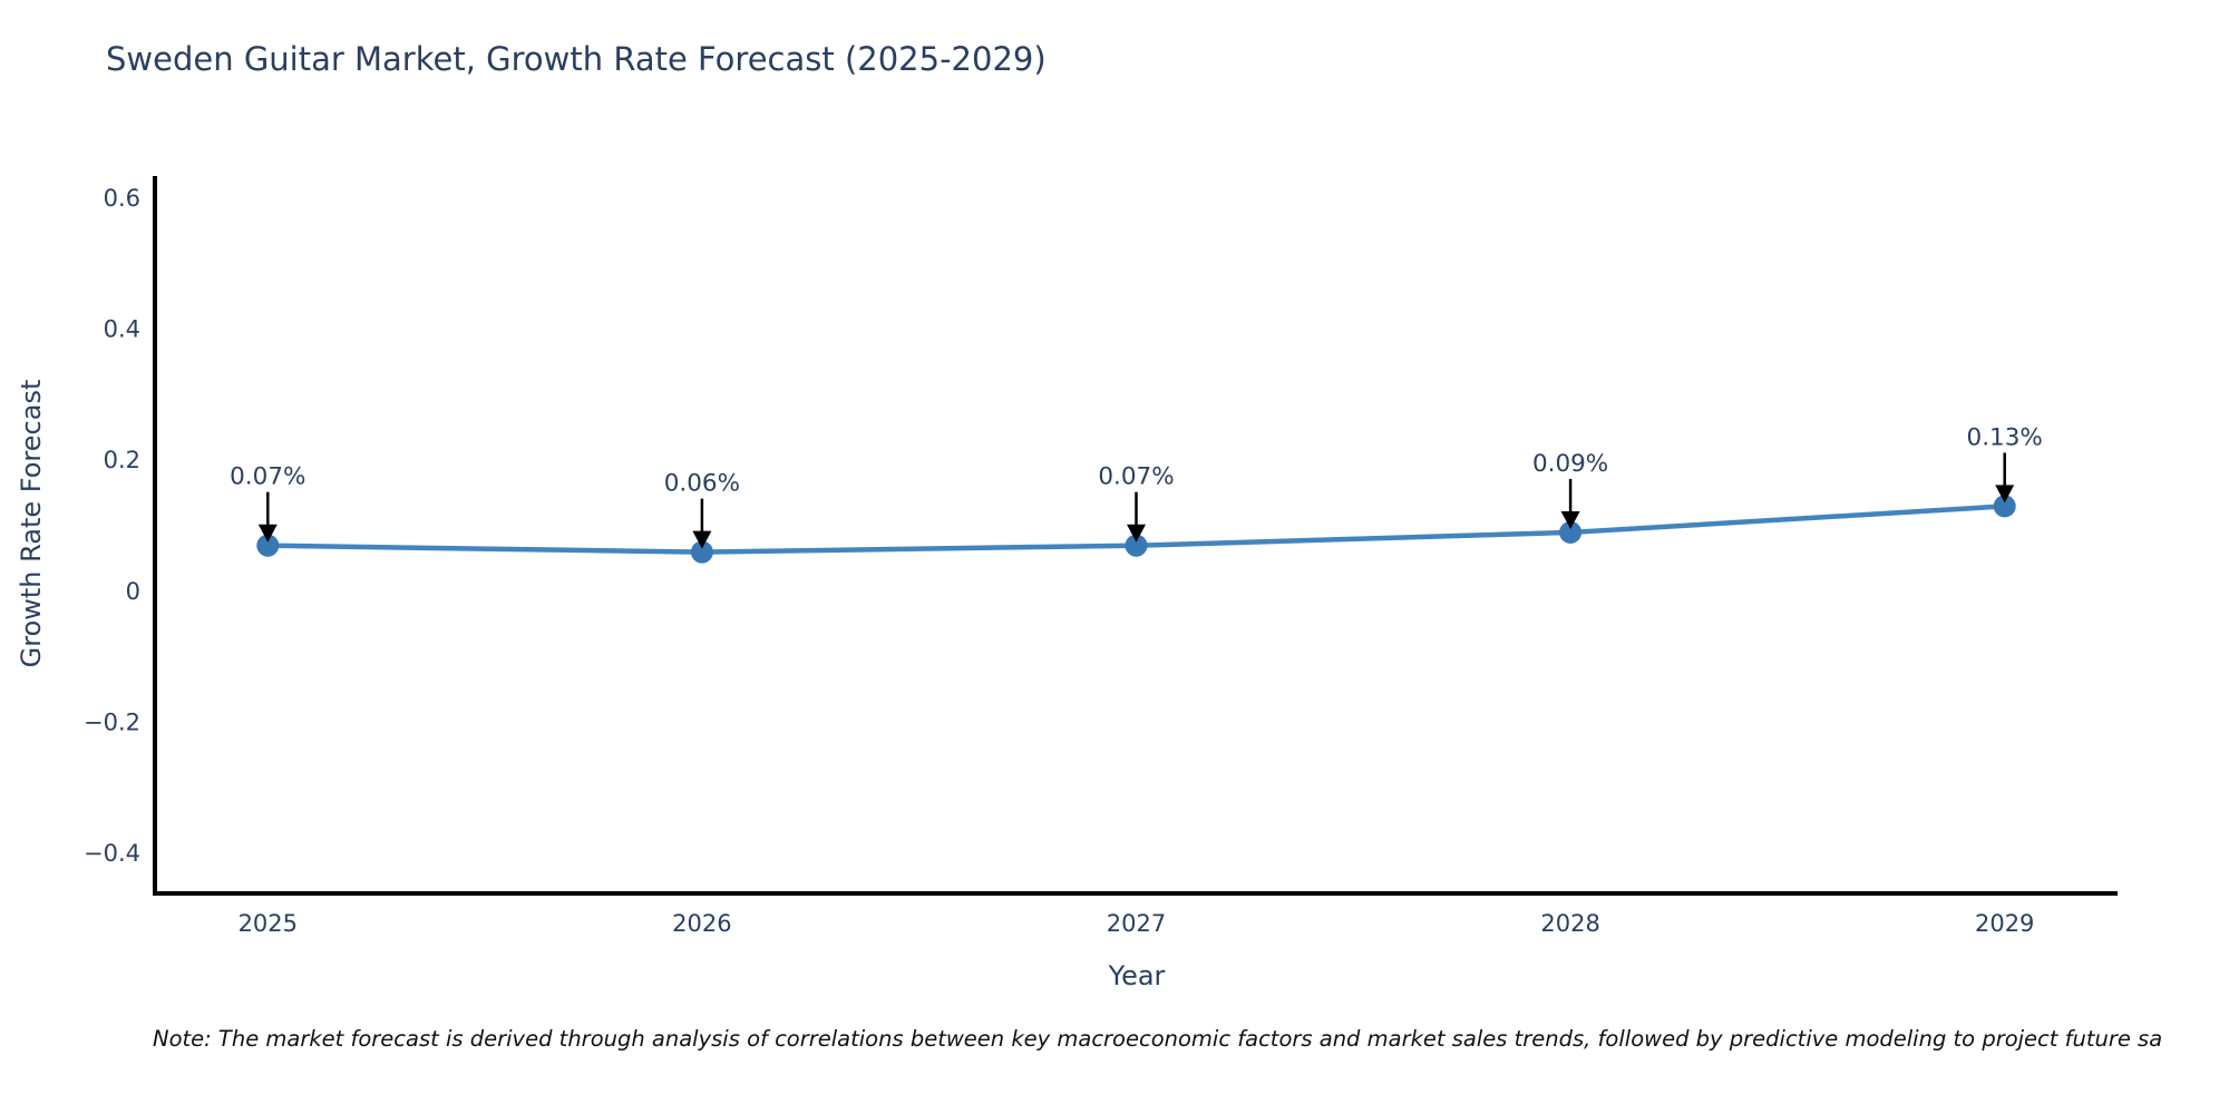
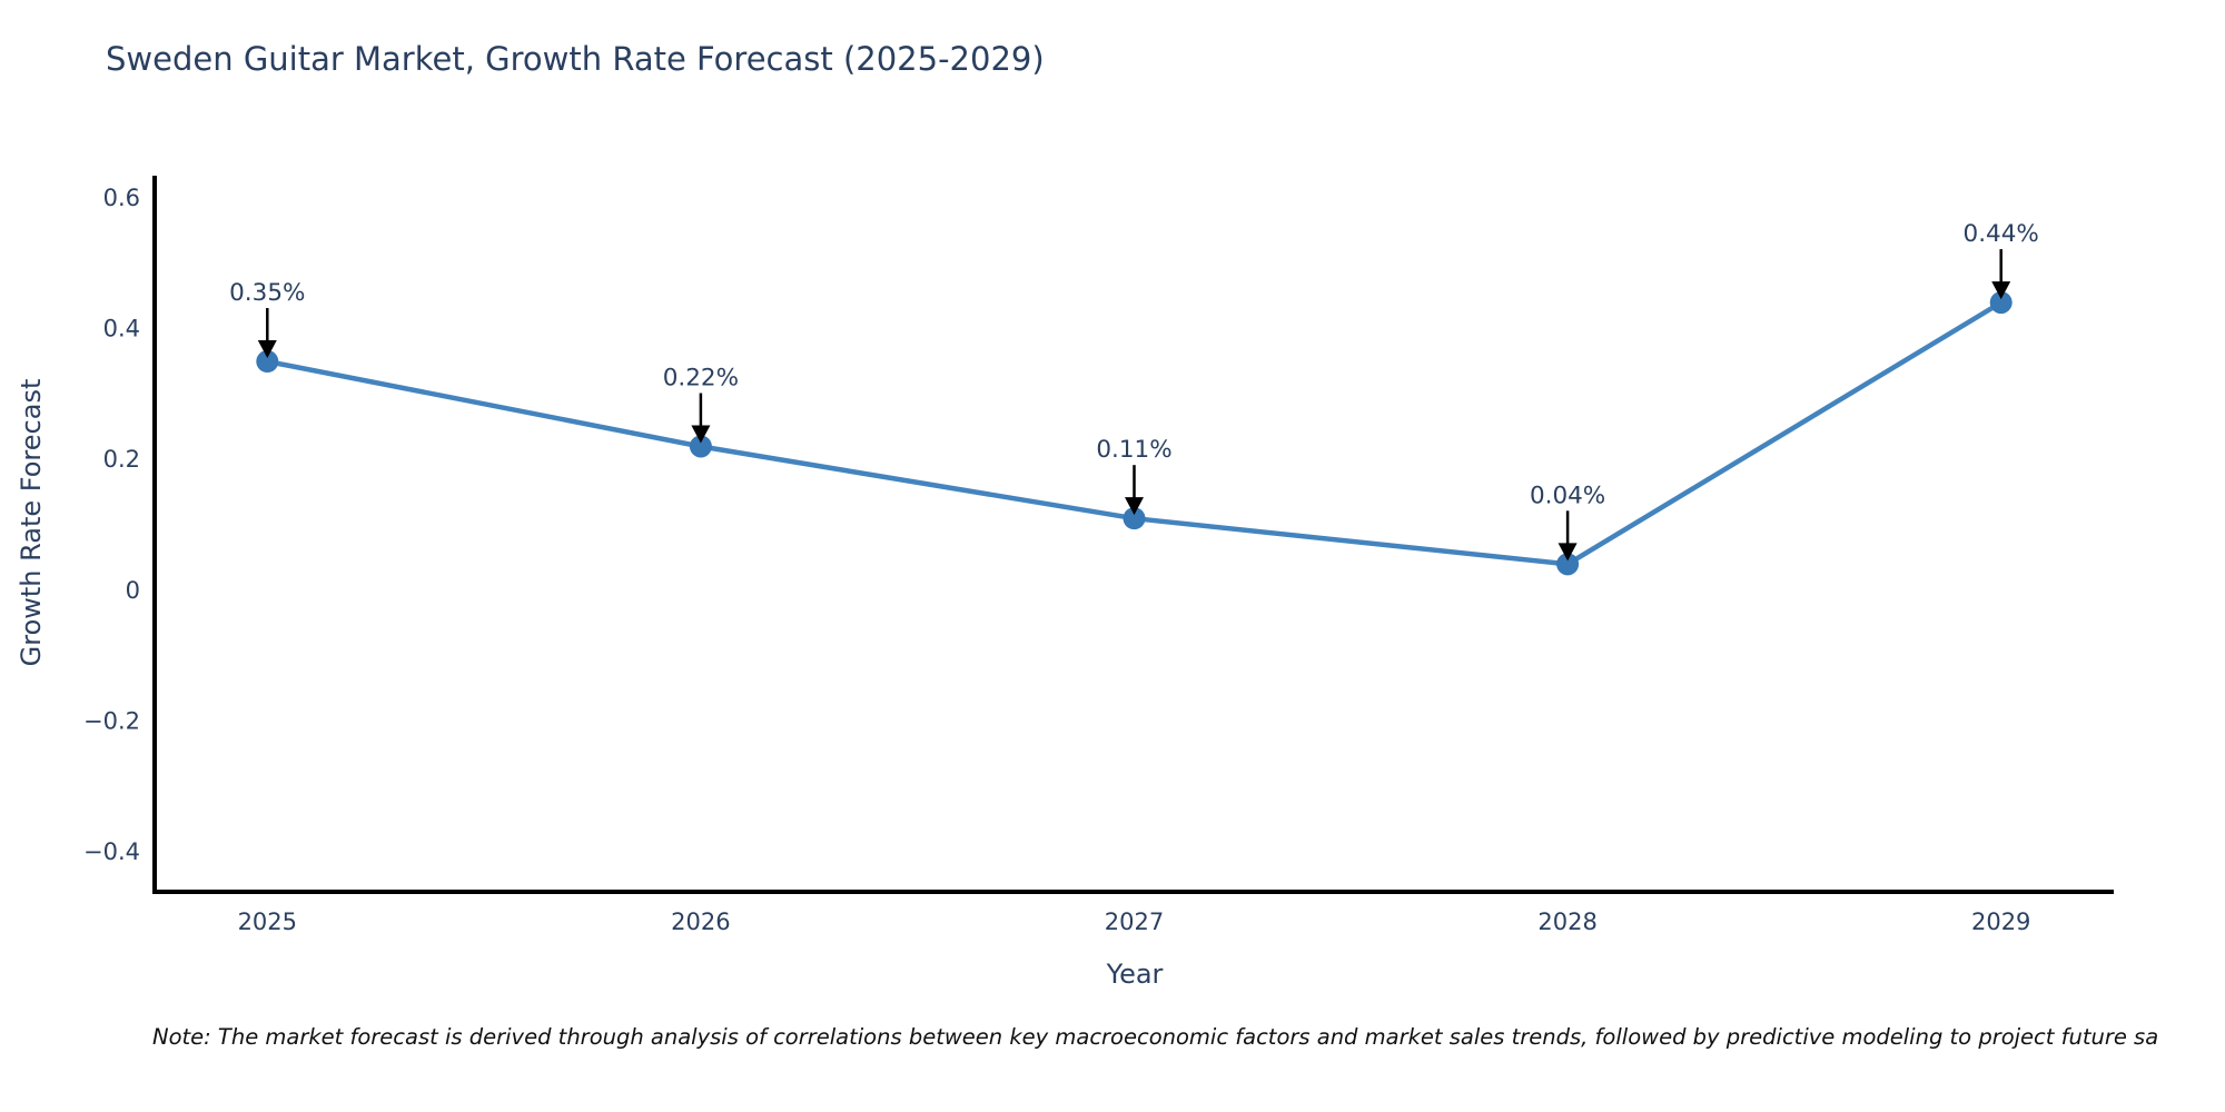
2025: 0.07% -> 0.35%
2026: 0.06% -> 0.22%
2027: 0.07% -> 0.11%
2028: 0.09% -> 0.04%
2029: 0.13% -> 0.44%
